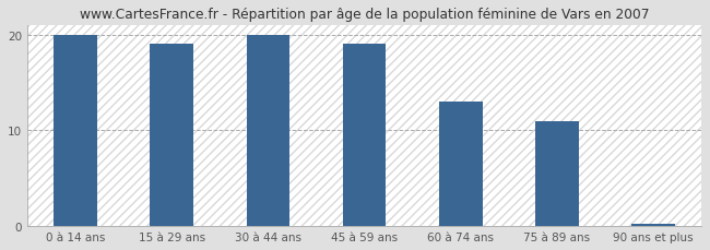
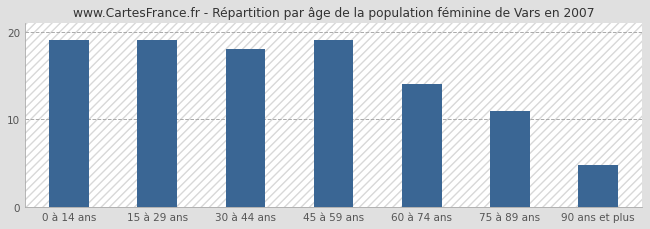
0 à 14 ans: 20.0 -> 19.0
30 à 44 ans: 20.0 -> 18.0
60 à 74 ans: 13.0 -> 14.0
90 ans et plus: 0.3 -> 4.8
